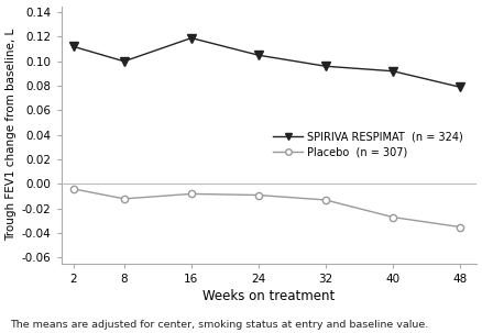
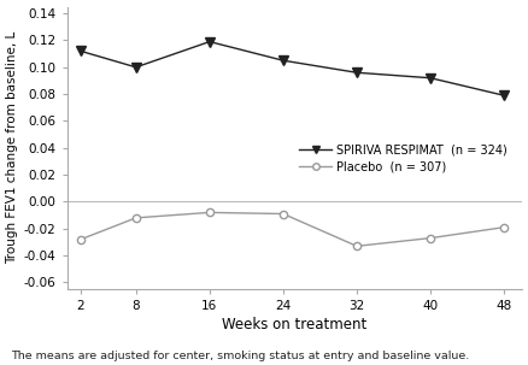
Placebo (n = 307)/2: -0.004 -> -0.028
Placebo (n = 307)/32: -0.013 -> -0.033
Placebo (n = 307)/48: -0.035 -> -0.019
